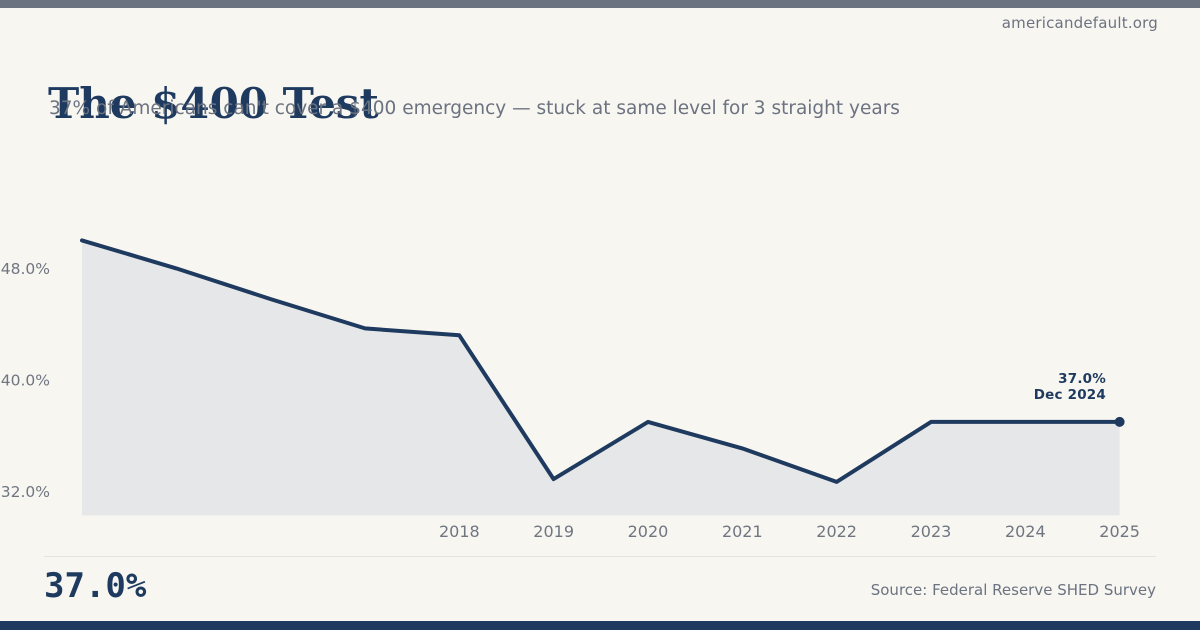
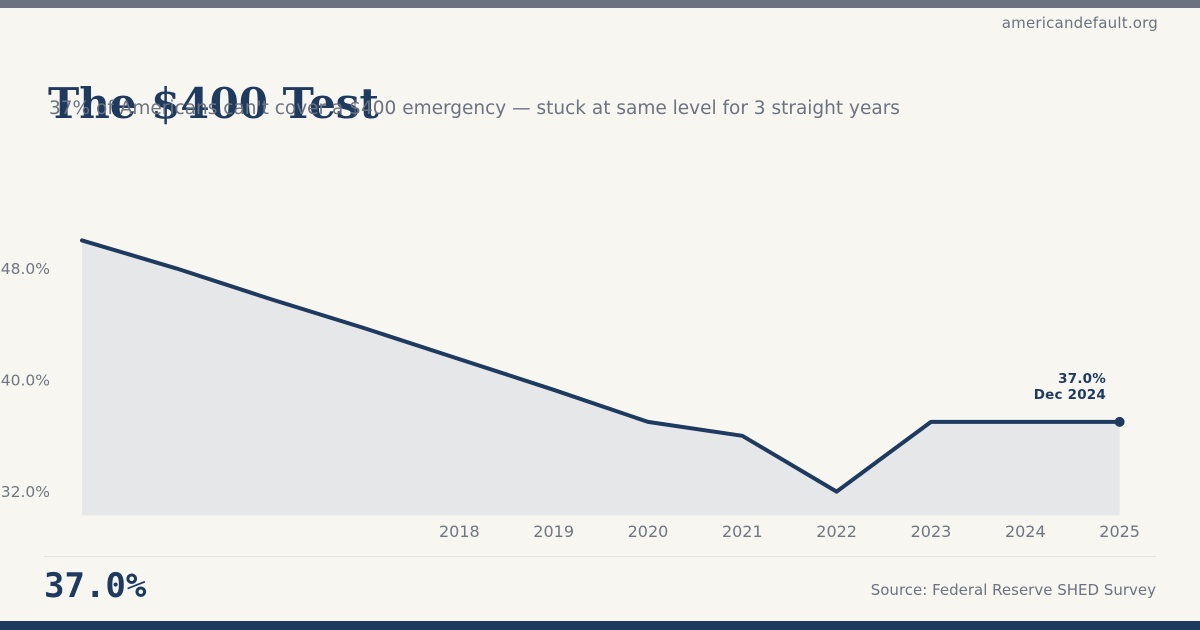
2018: 43.2% -> 41.5%
2019: 32.9% -> 39.3%
2021: 35.1% -> 36.0%
2022: 32.7% -> 32.0%
